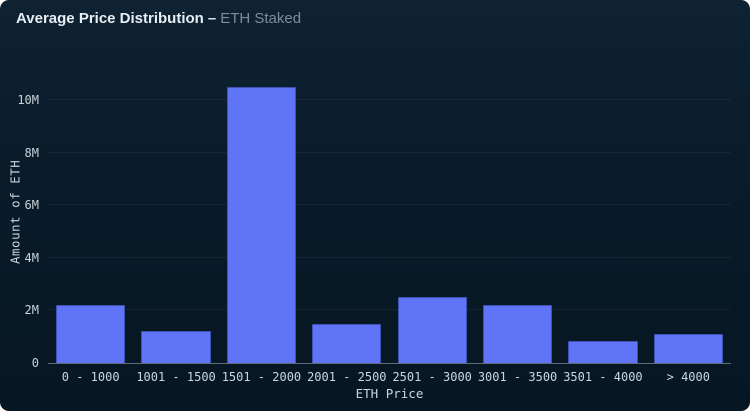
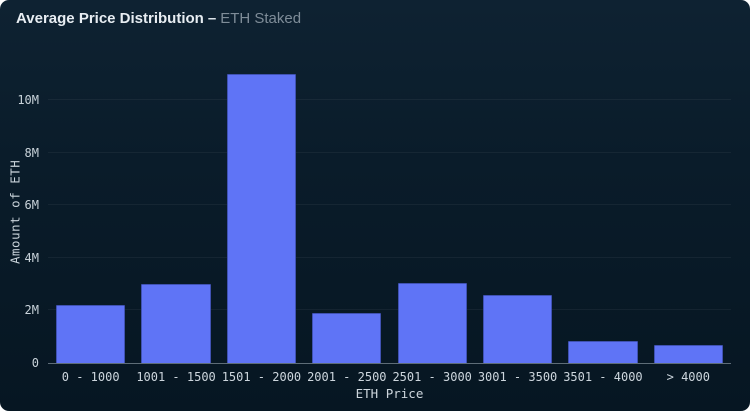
1001 - 1500: 1.2M -> 3.0M
1501 - 2000: 10.5M -> 11.0M
2001 - 2500: 1.5M -> 1.9M
2501 - 3000: 2.5M -> 3.0M
3001 - 3500: 2.2M -> 2.6M
> 4000: 1.1M -> 0.7M
